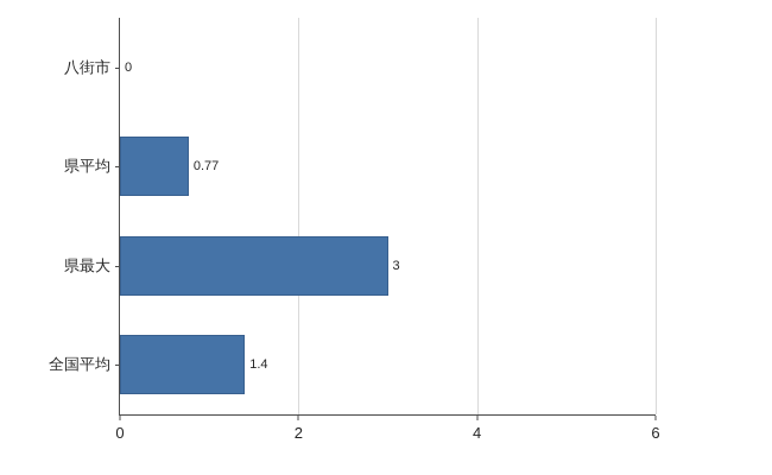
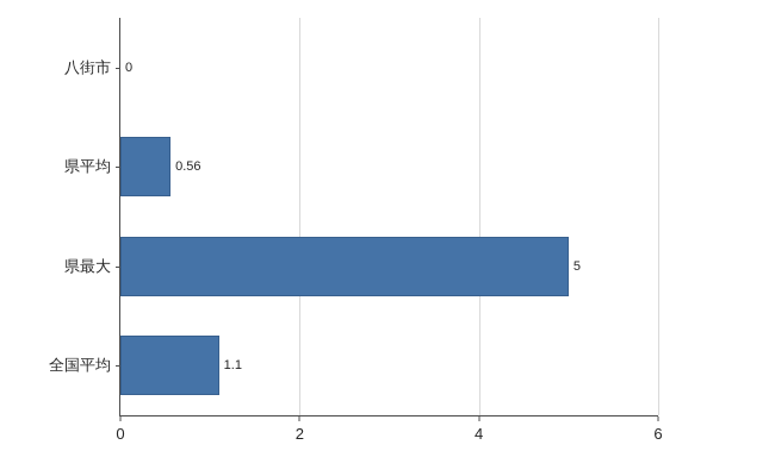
県平均: 0.77 -> 0.56
県最大: 3 -> 5
全国平均: 1.4 -> 1.1
